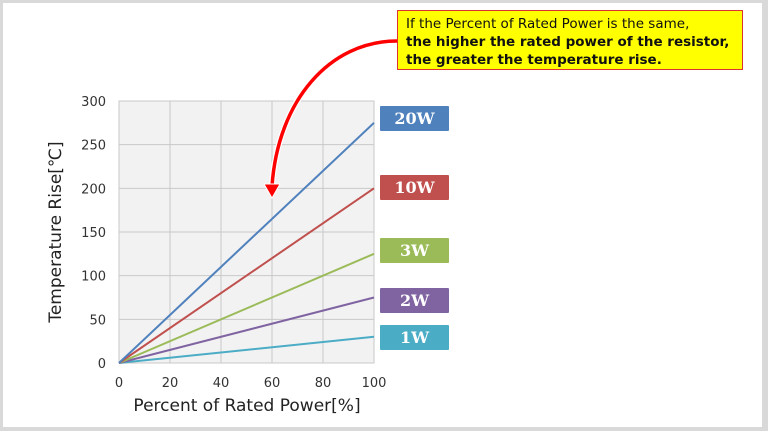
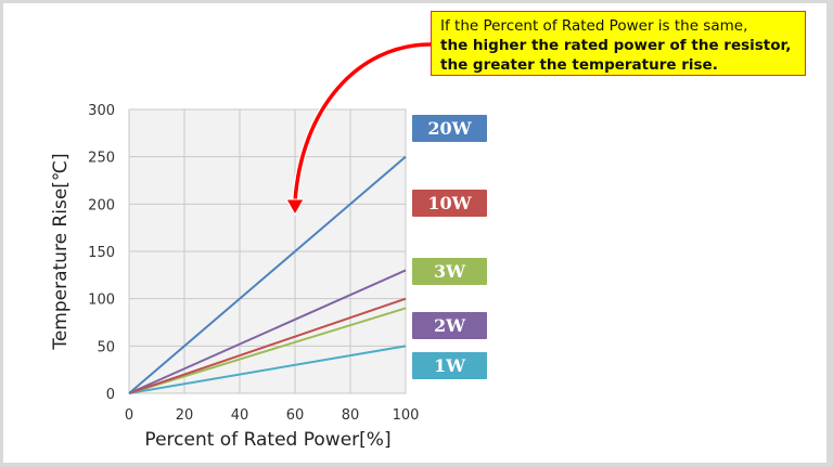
20W/100: 280 -> 250
10W/100: 200 -> 100
3W/100: 120 -> 90
2W/100: 80 -> 130
1W/100: 30 -> 50
